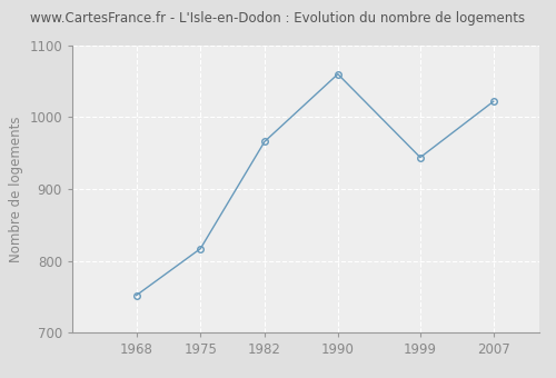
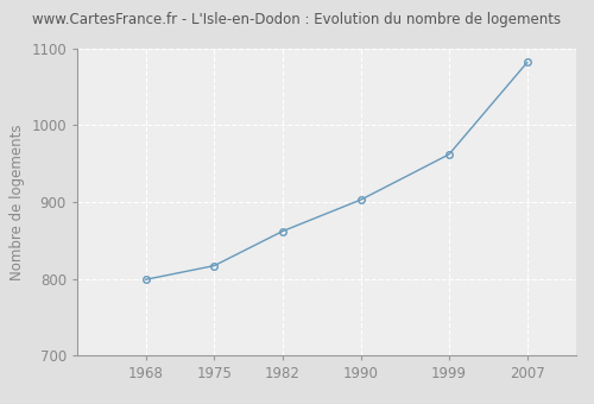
1968: 752 -> 799
1982: 966 -> 862
1990: 1060 -> 903
1999: 944 -> 962
2007: 1022 -> 1082
